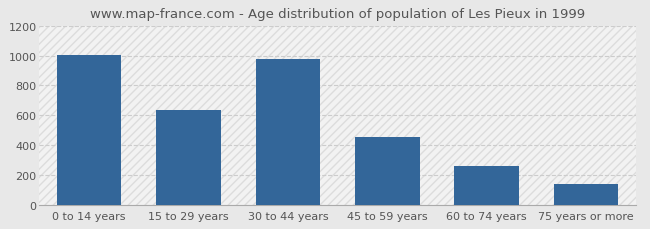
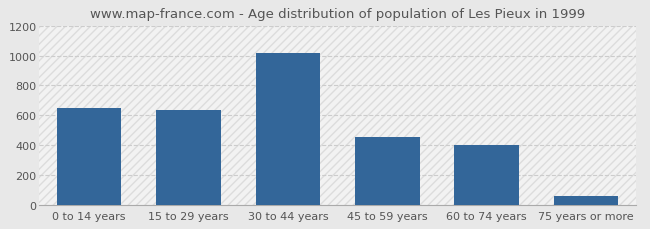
0 to 14 years: 1010 -> 650
30 to 44 years: 980 -> 1020
60 to 74 years: 260 -> 400
75 years or more: 140 -> 60
